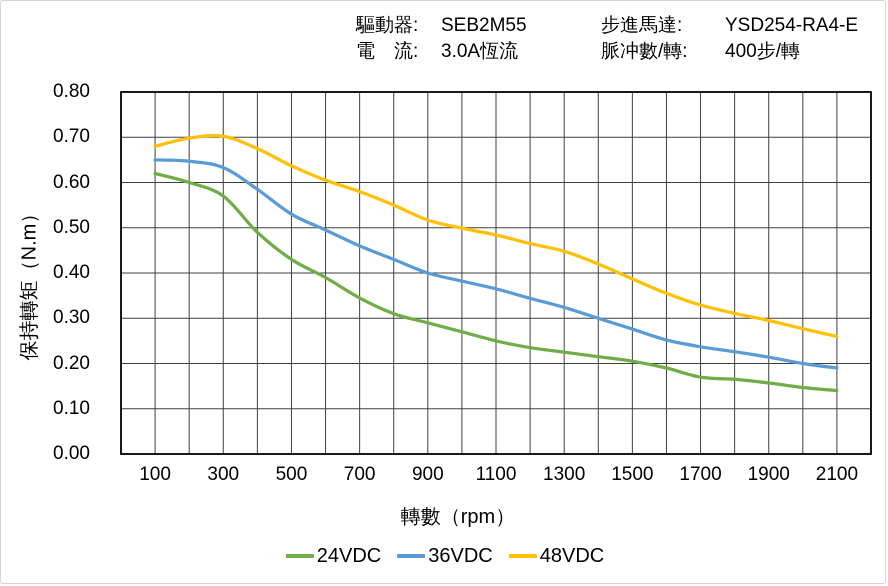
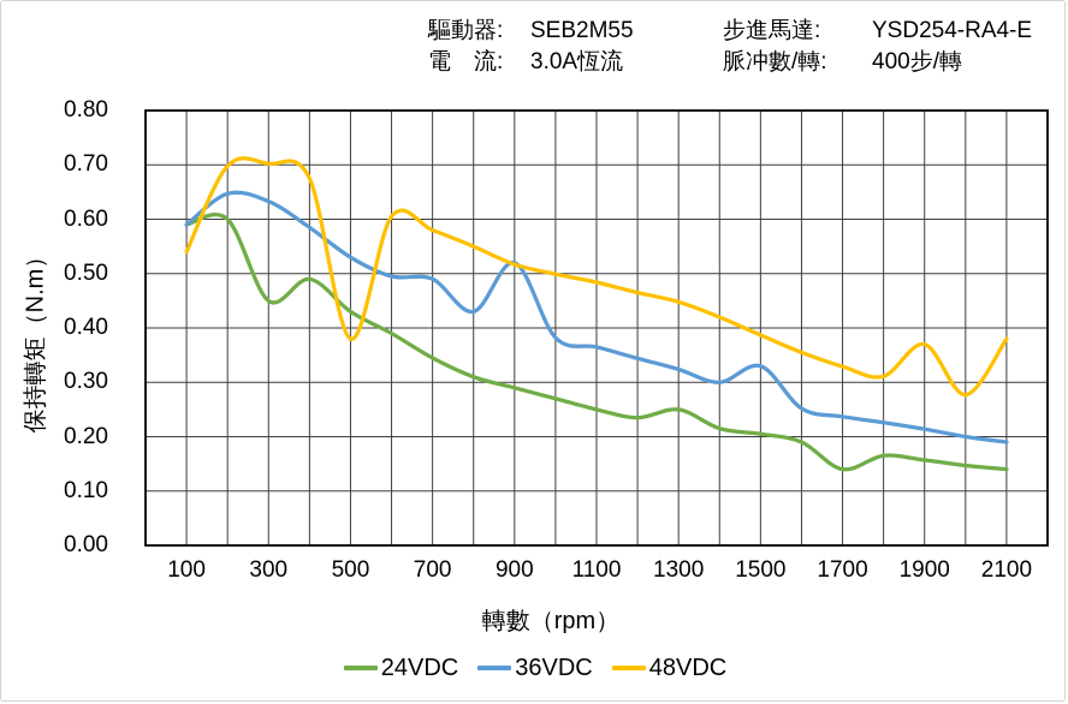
24VDC/100: 0.62 -> 0.59
36VDC/100: 0.65 -> 0.59
48VDC/100: 0.68 -> 0.54
24VDC/300: 0.57 -> 0.45
48VDC/500: 0.64 -> 0.38
36VDC/700: 0.46 -> 0.49
36VDC/900: 0.40 -> 0.52
24VDC/1300: 0.23 -> 0.25
36VDC/1500: 0.28 -> 0.33
24VDC/1700: 0.17 -> 0.14
48VDC/1900: 0.29 -> 0.37
48VDC/2100: 0.26 -> 0.38
